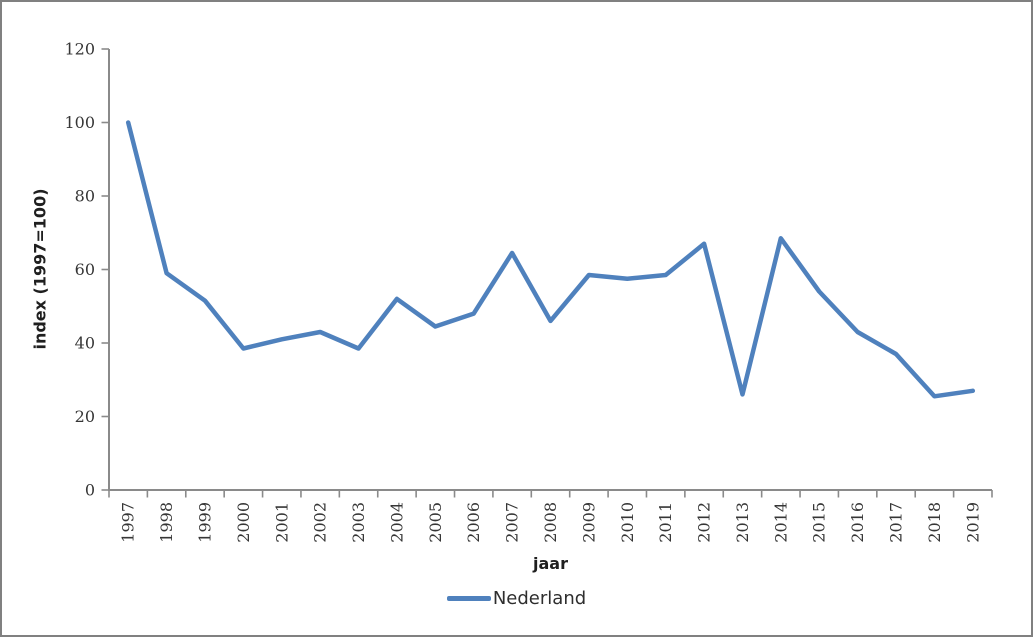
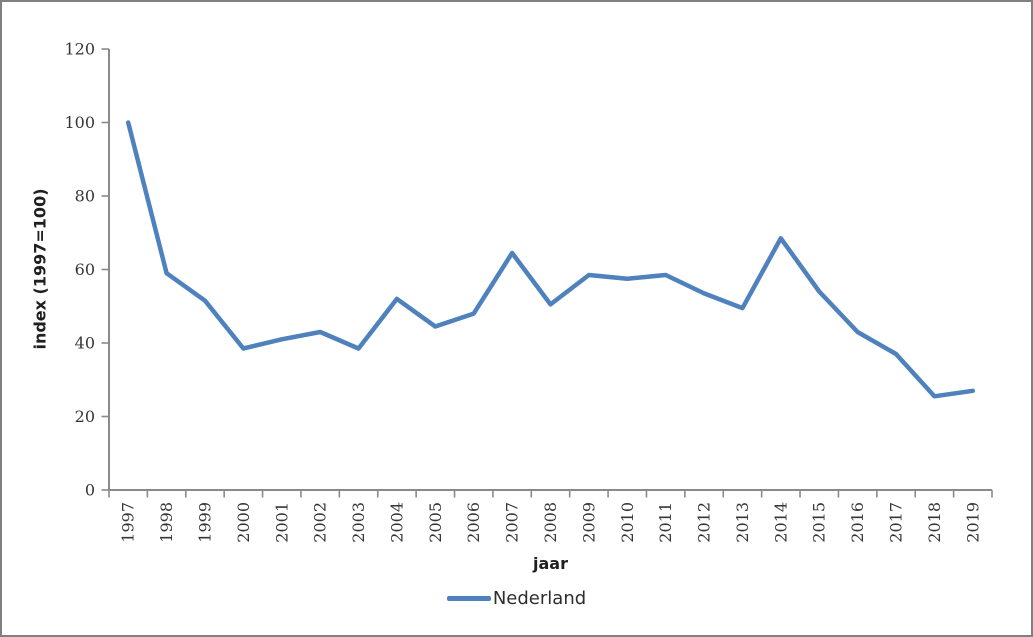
2008: 46 -> 50
2012: 67 -> 54
2013: 26 -> 50
